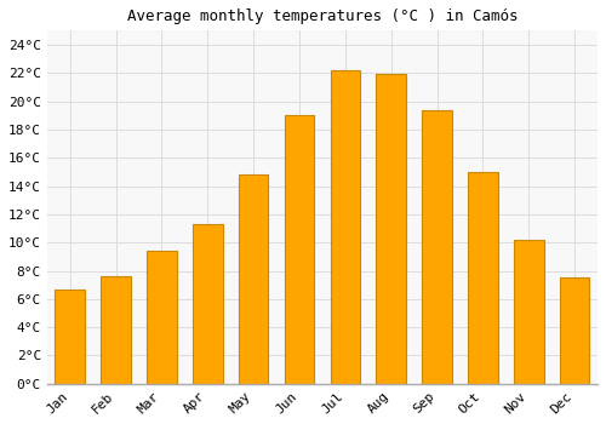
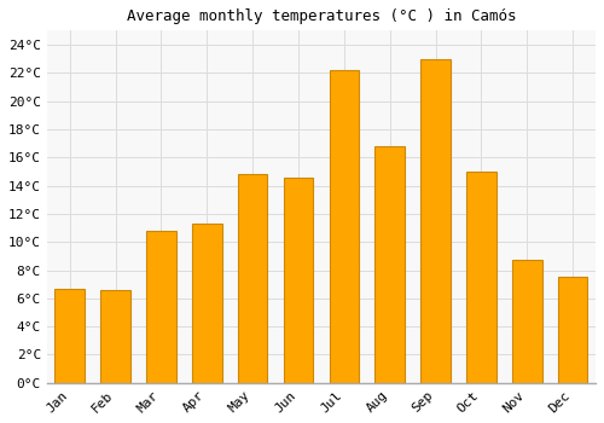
Feb: 7.6°C -> 6.6°C
Mar: 9.4°C -> 10.8°C
Jun: 19.0°C -> 14.6°C
Aug: 21.9°C -> 16.8°C
Sep: 19.4°C -> 23.0°C
Nov: 10.2°C -> 8.7°C
